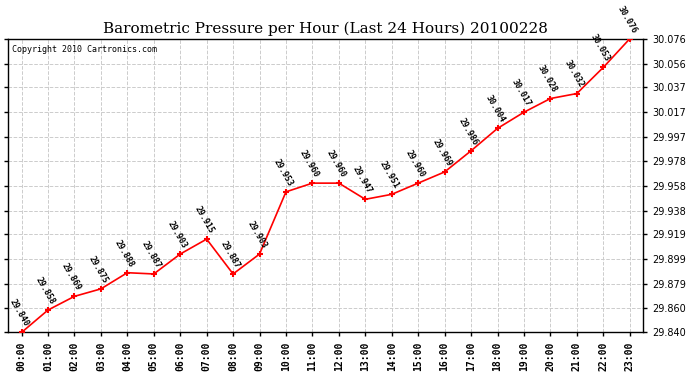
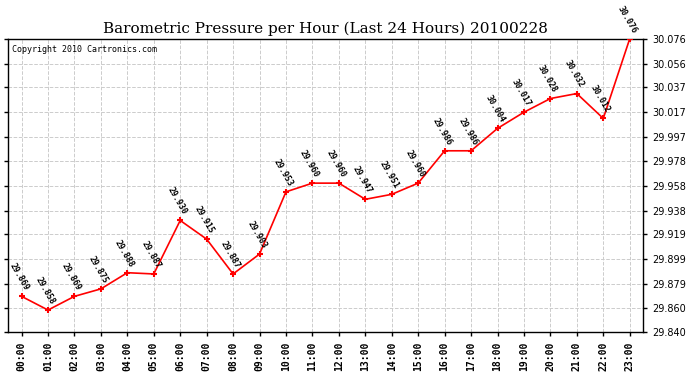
00:00: 29.840 -> 29.869
06:00: 29.903 -> 29.930
16:00: 29.969 -> 29.986
22:00: 30.053 -> 30.012
